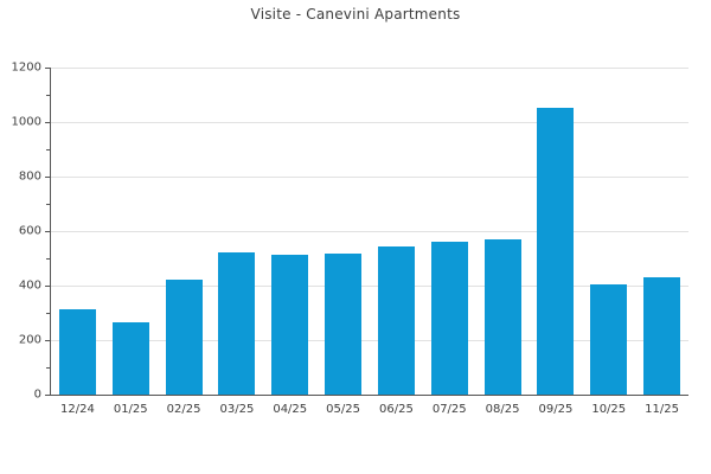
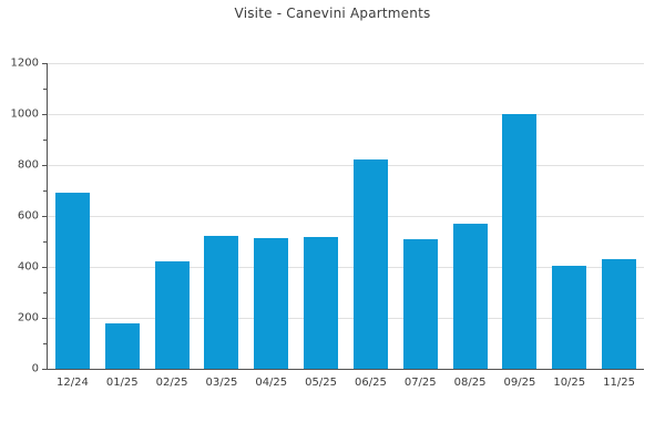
12/24: 310 -> 690
01/25: 260 -> 180
06/25: 540 -> 820
07/25: 560 -> 510
09/25: 1050 -> 1000
